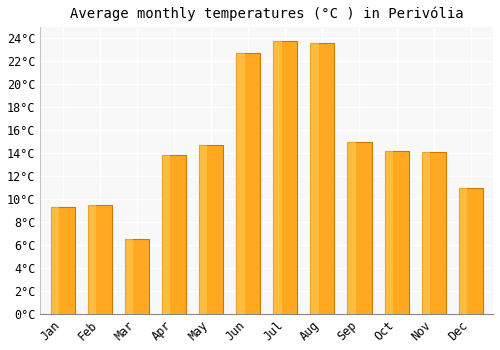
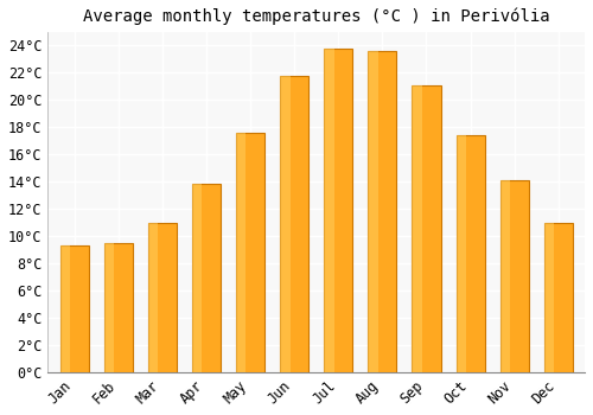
Mar: 6.5°C -> 11.0°C
May: 14.7°C -> 17.6°C
Jun: 22.7°C -> 21.8°C
Sep: 15.0°C -> 21.1°C
Oct: 14.2°C -> 17.4°C
